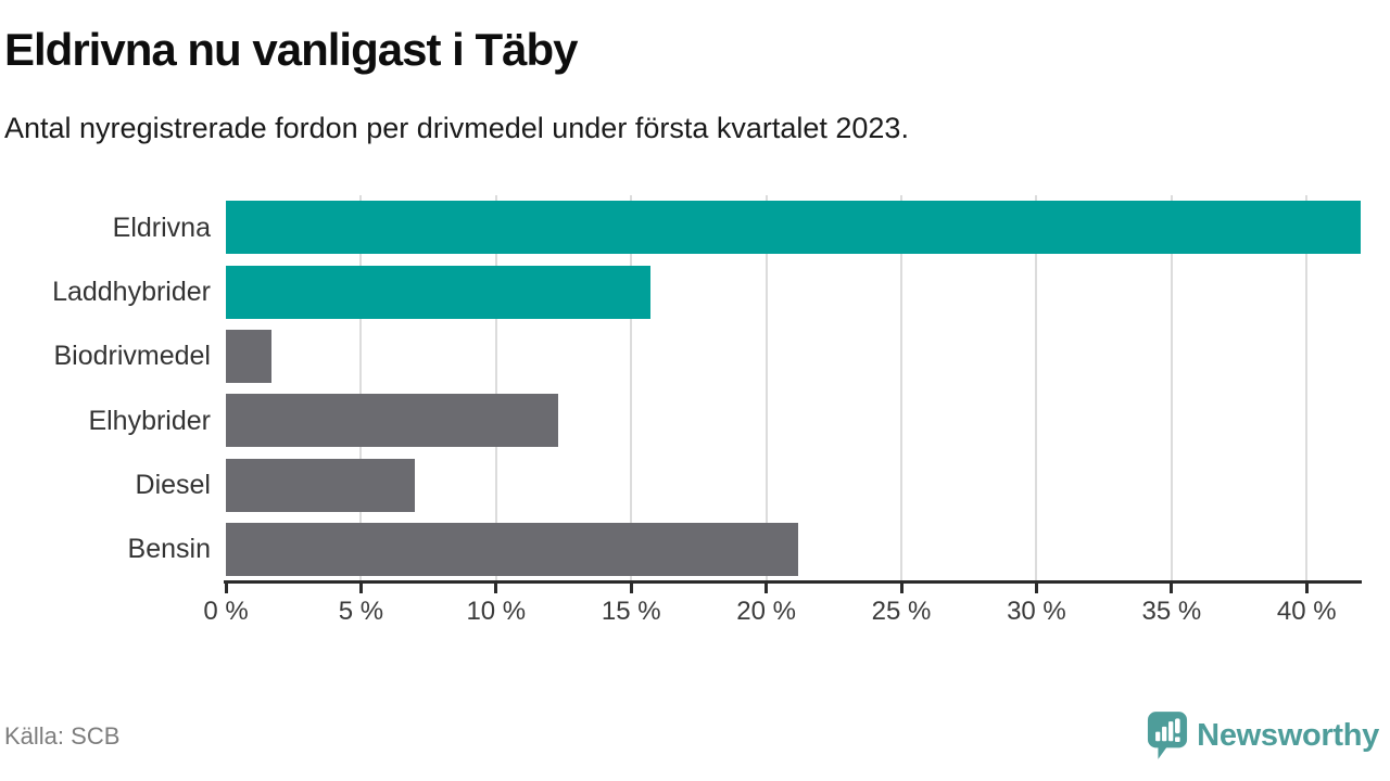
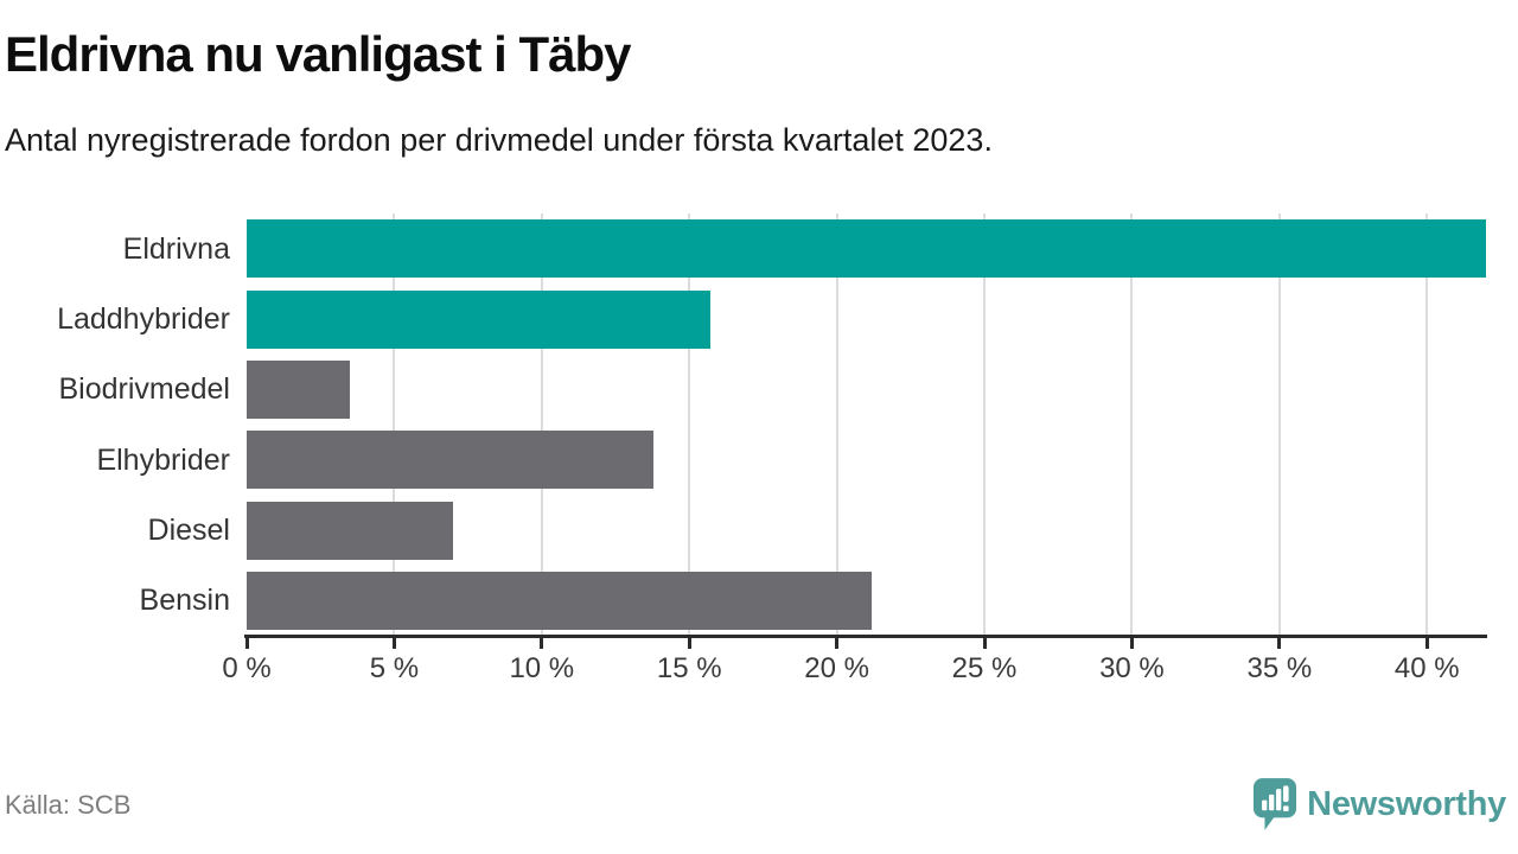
Biodrivmedel: 1.7% -> 3.5%
Elhybrider: 12.3% -> 13.8%
